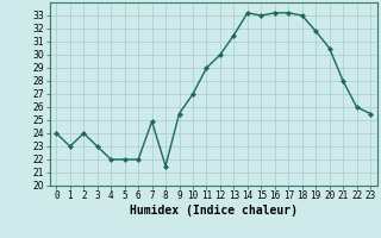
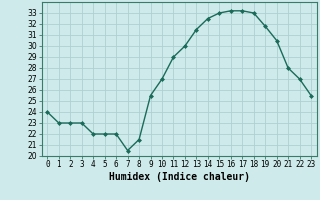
2: 24.0 -> 23.0
7: 24.9 -> 20.5
14: 33.2 -> 32.5
22: 26.0 -> 27.0
